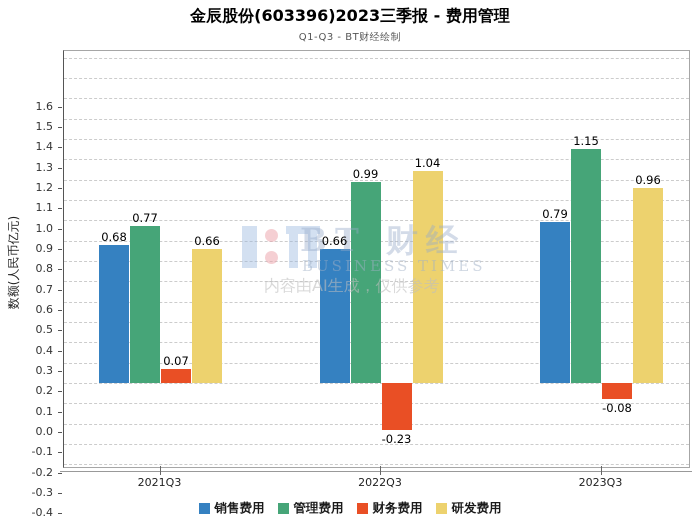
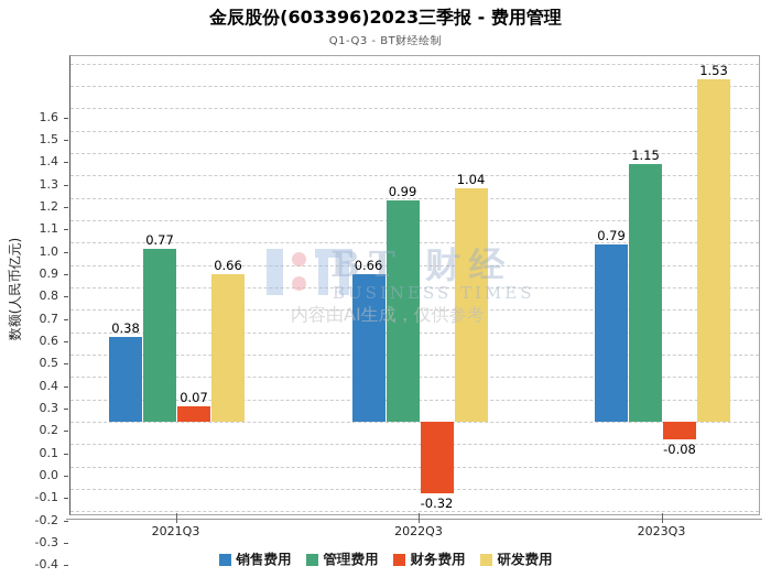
销售费用/2021Q3: 0.68 -> 0.38
财务费用/2022Q3: -0.23 -> -0.32
研发费用/2023Q3: 0.96 -> 1.53
